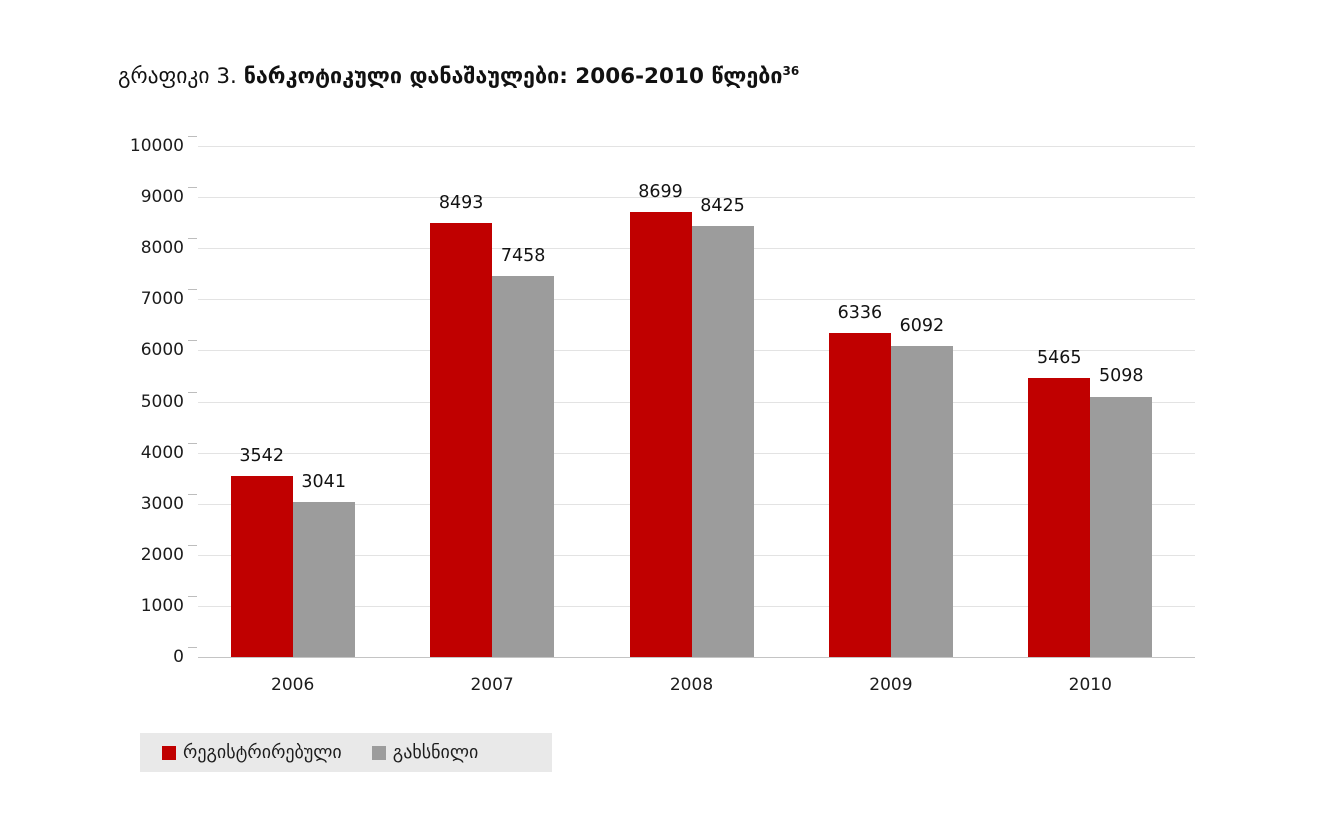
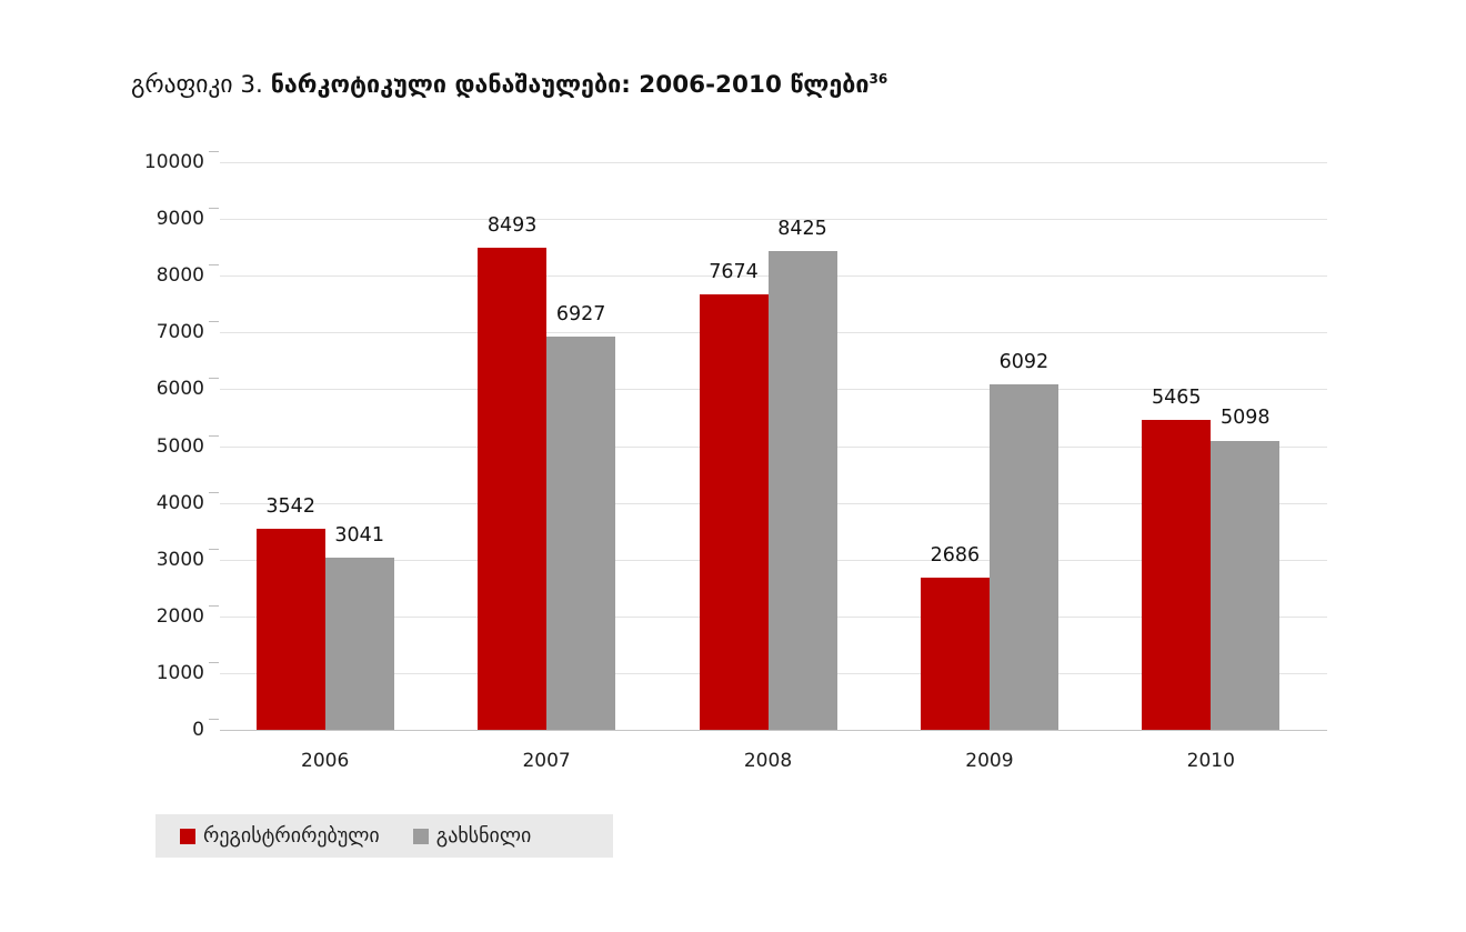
გახსნილი/2007: 7458 -> 6927
რეგისტრირებული/2008: 8699 -> 7674
რეგისტრირებული/2009: 6336 -> 2686
